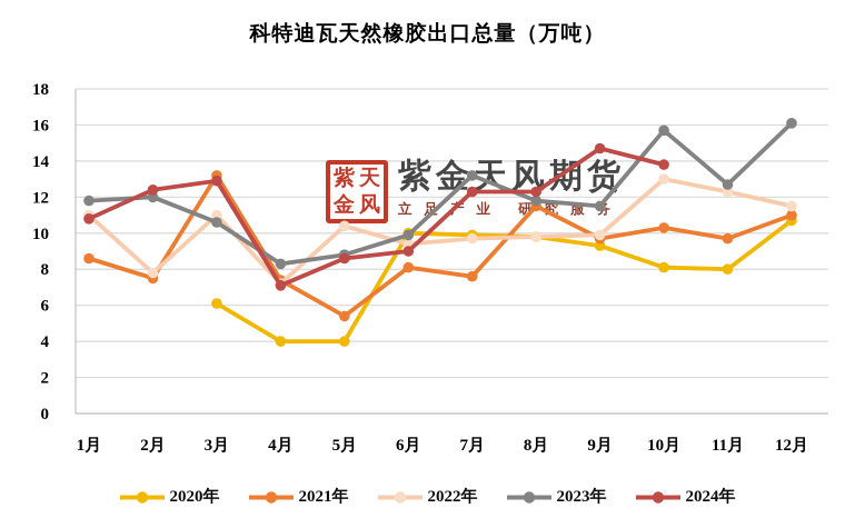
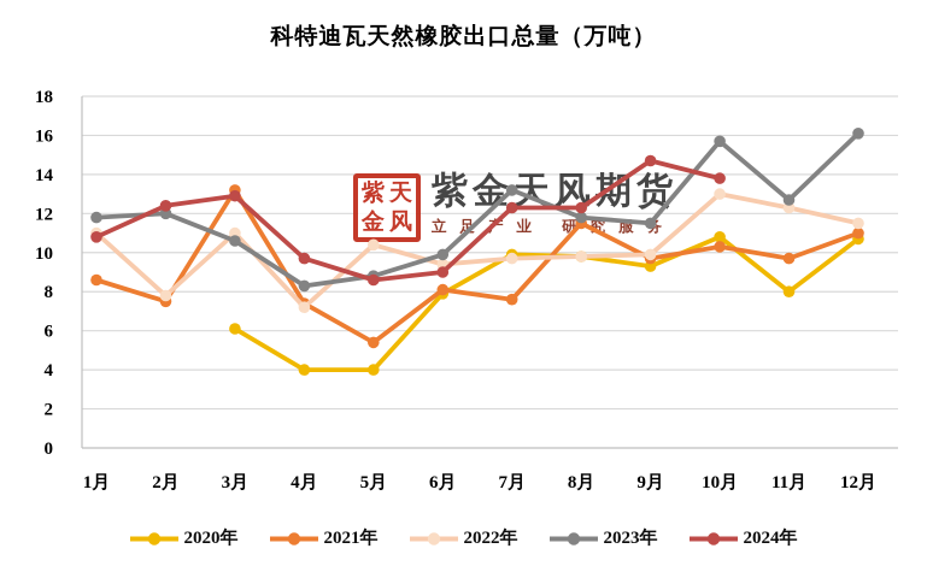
2024年/4月: 7.1 -> 9.7
2020年/6月: 10.0 -> 7.9
2020年/10月: 8.1 -> 10.8
